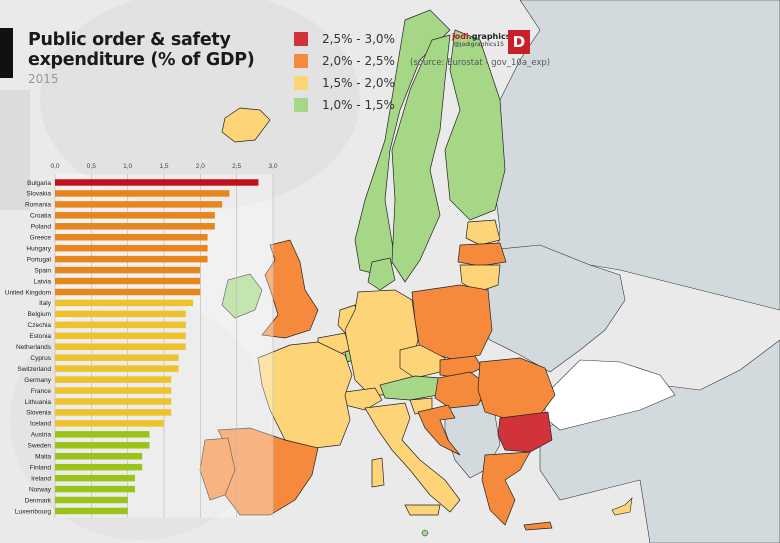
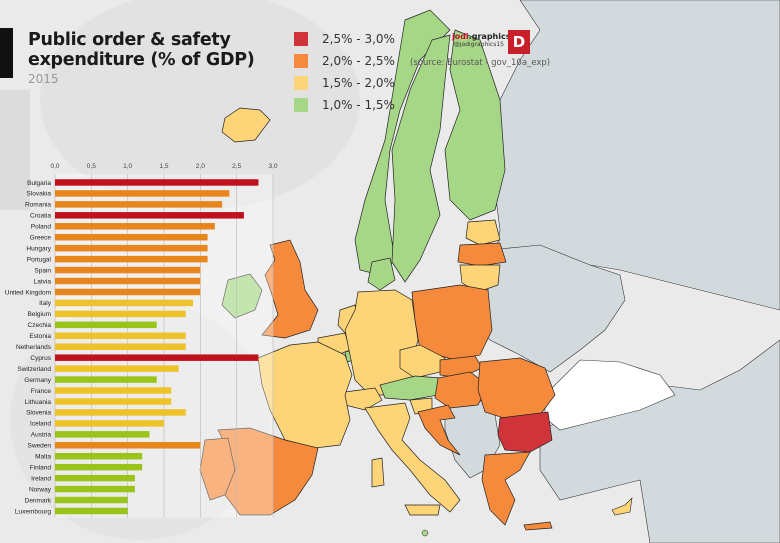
Croatia: 2,2 -> 2,6
Czechia: 1,8 -> 1,4
Cyprus: 1,7 -> 2,8
Germany: 1,6 -> 1,4
Slovenia: 1,6 -> 1,8
Sweden: 1,3 -> 2,0
